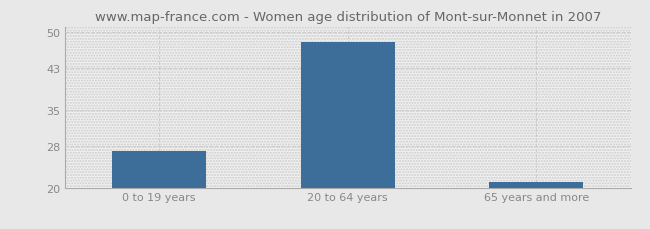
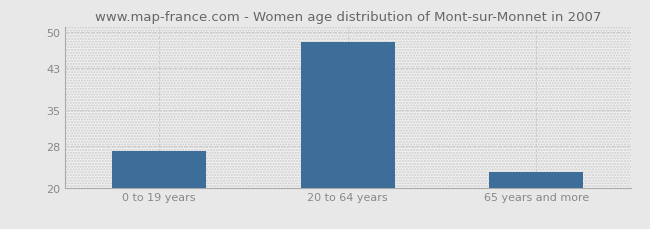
65 years and more: 21 -> 23
